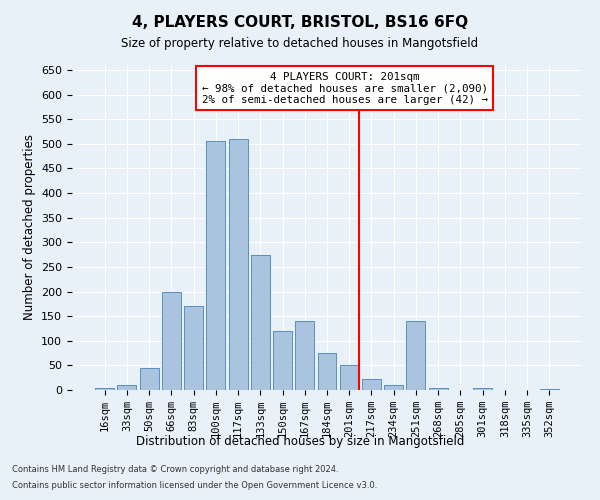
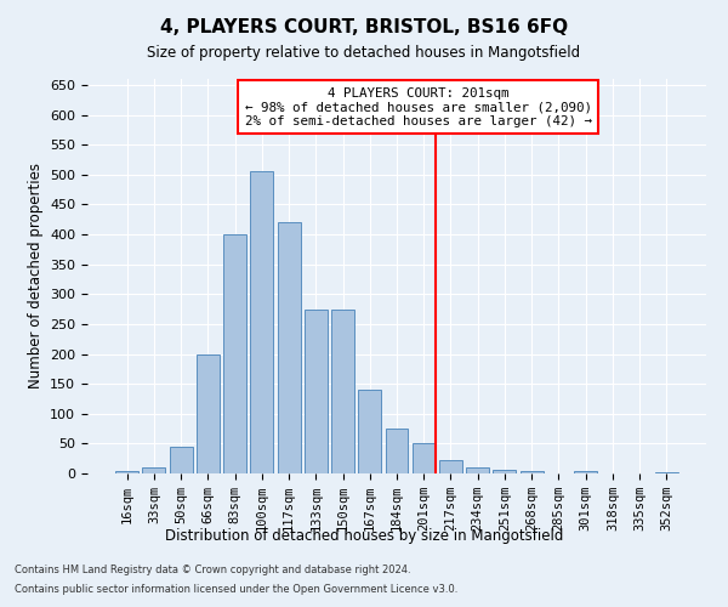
83sqm: 170 -> 400
117sqm: 510 -> 420
150sqm: 120 -> 275
251sqm: 140 -> 7
